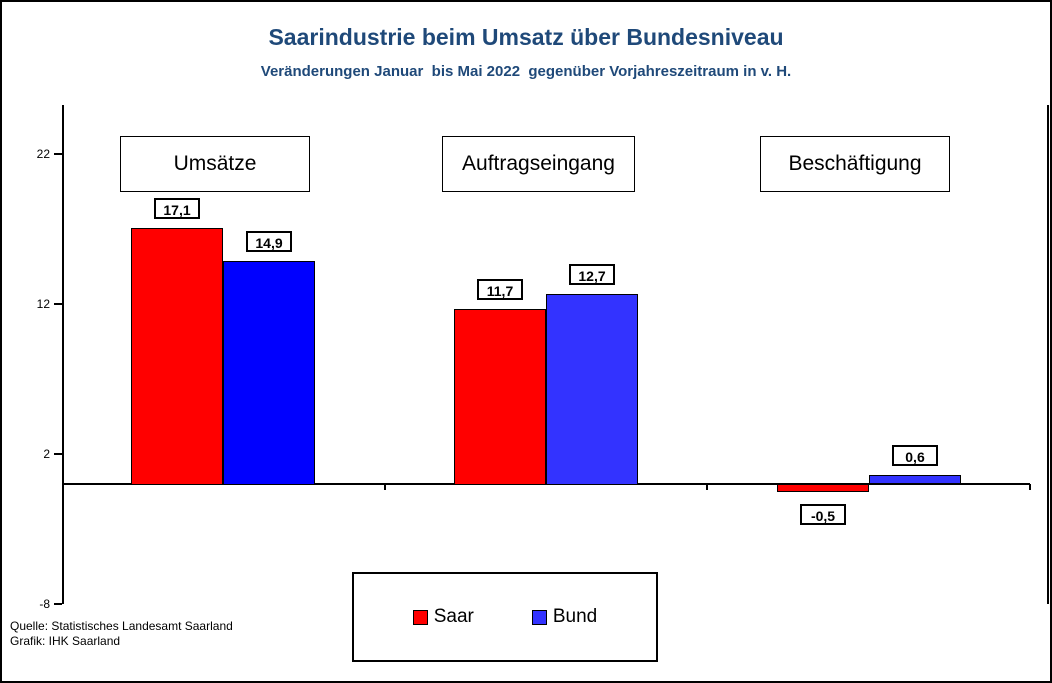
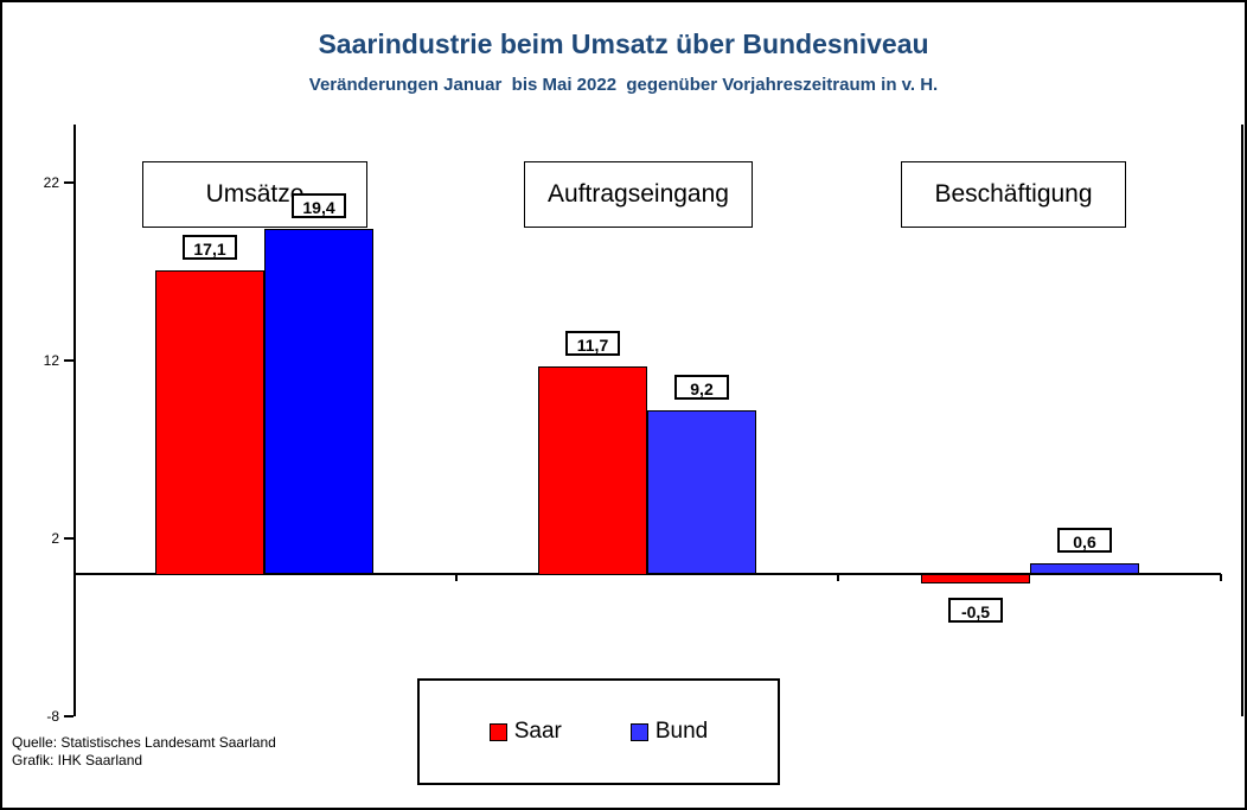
Bund/Umsätze: 14,9 -> 19,4
Bund/Auftragseingang: 12,7 -> 9,2
